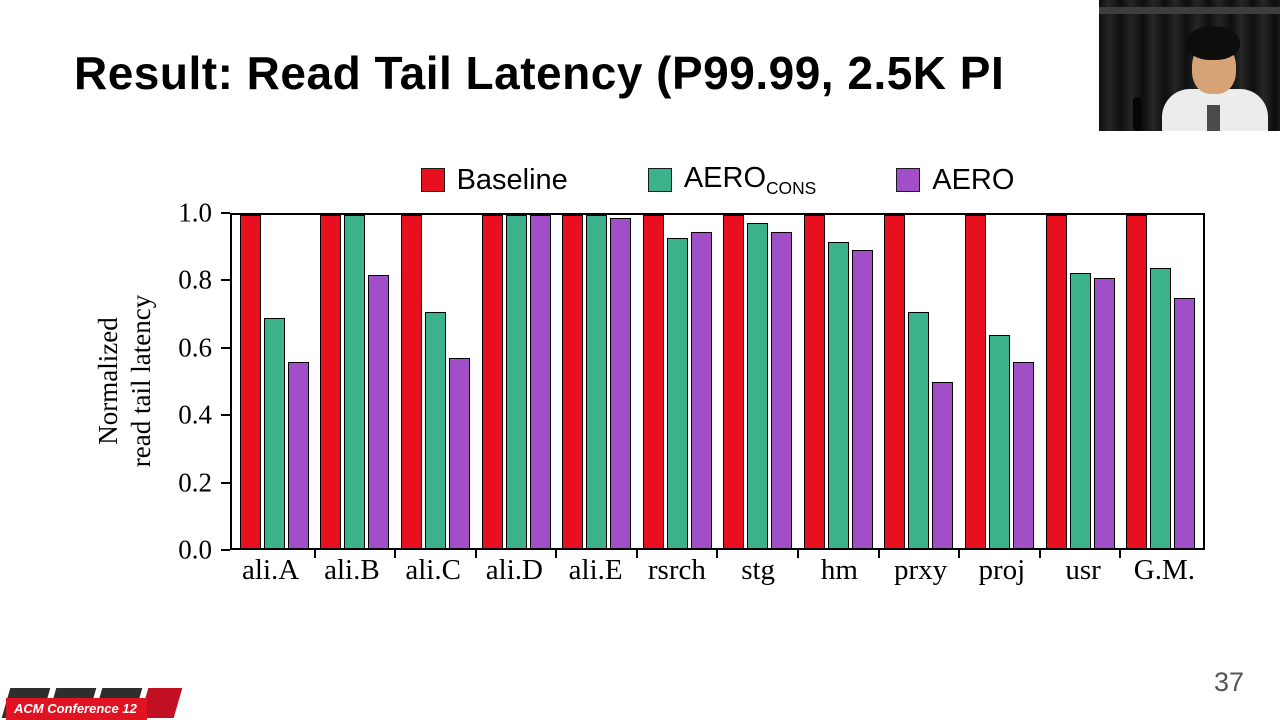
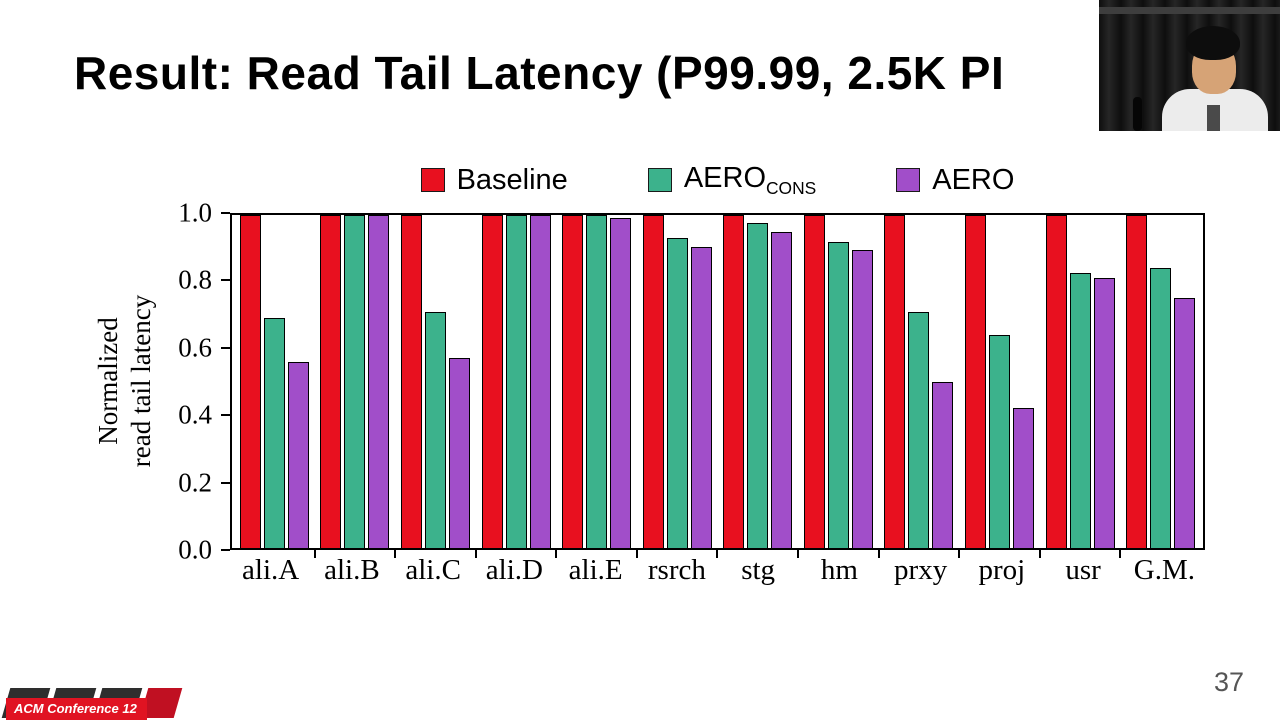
AERO/ali.B: 0.82 -> 1.00
AERO/rsrch: 0.95 -> 0.91
AERO/proj: 0.56 -> 0.42
